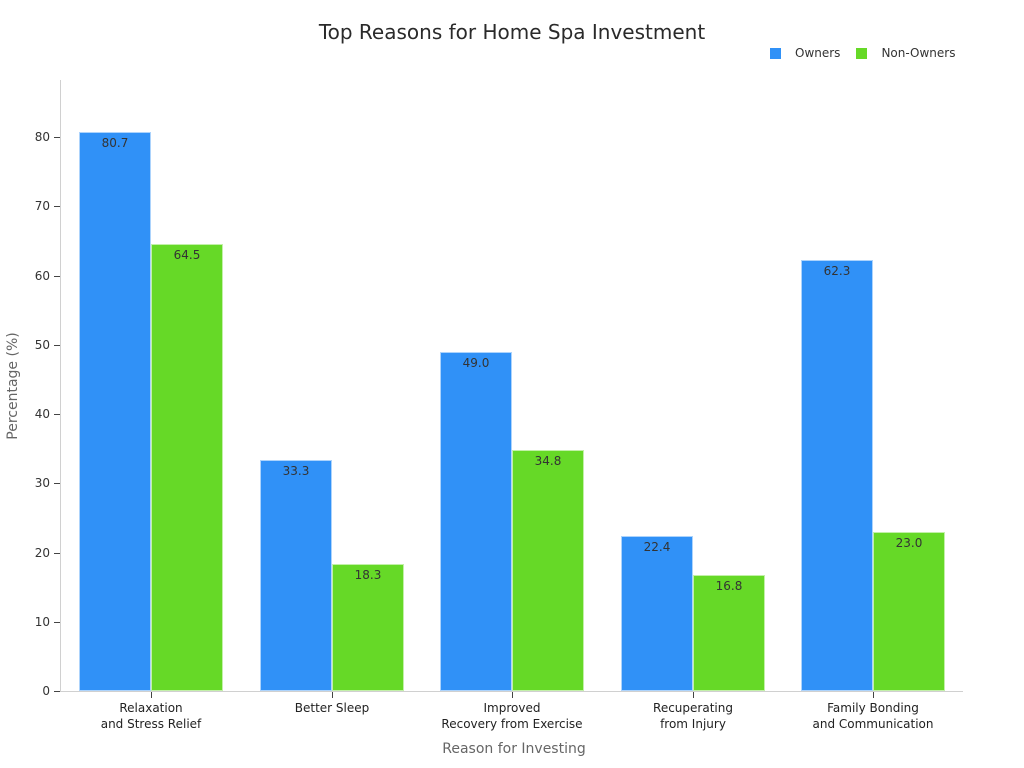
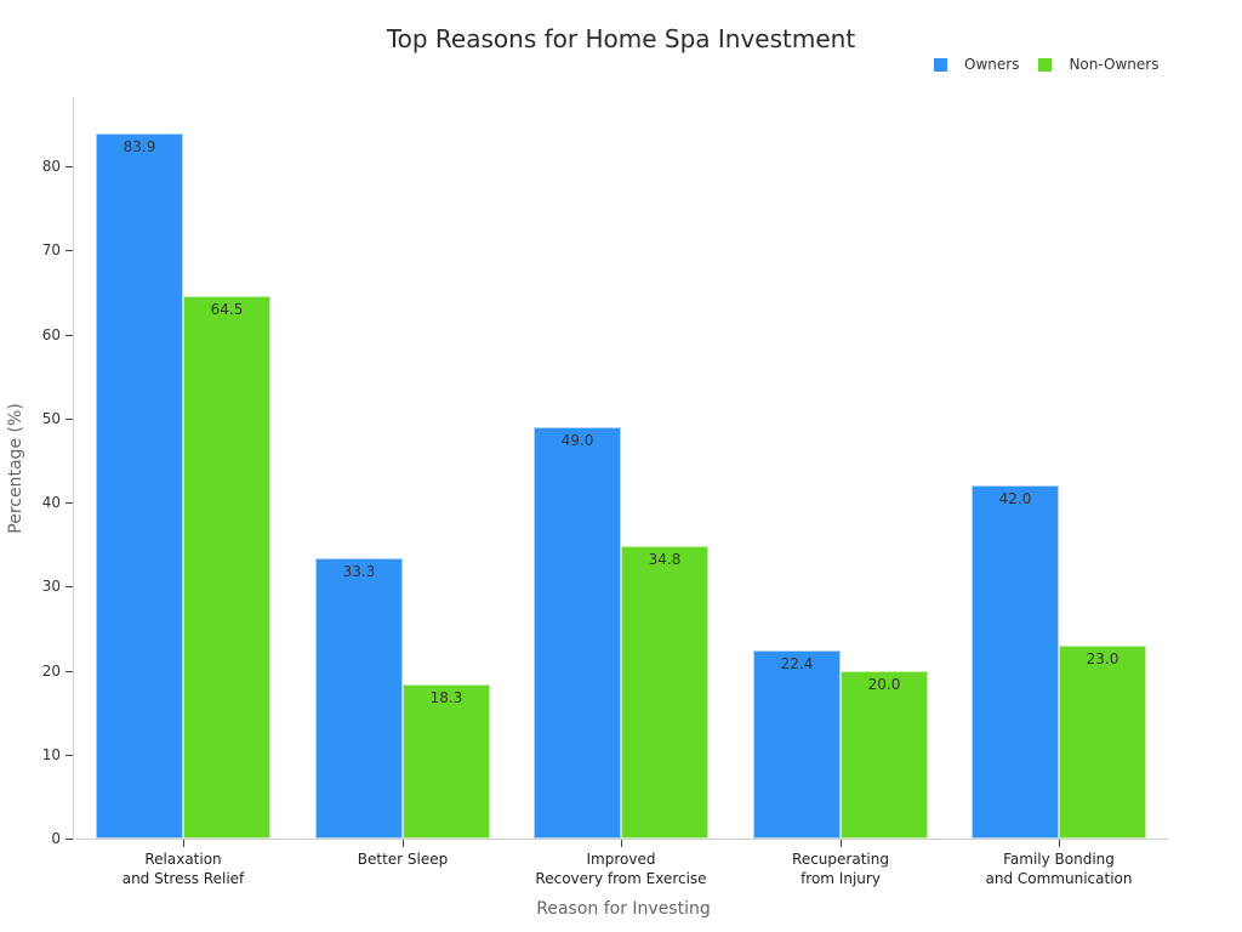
Owners/Relaxation and Stress Relief: 80.7 -> 83.9
Non-Owners/Recuperating from Injury: 16.8 -> 20.0
Owners/Family Bonding and Communication: 62.3 -> 42.0
